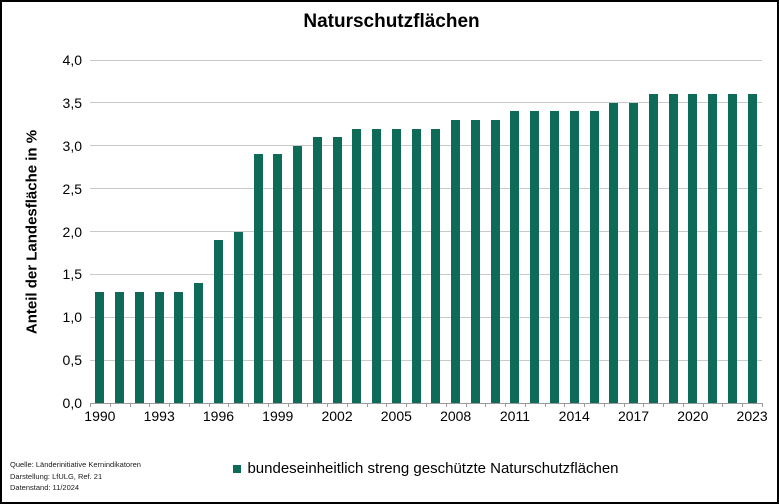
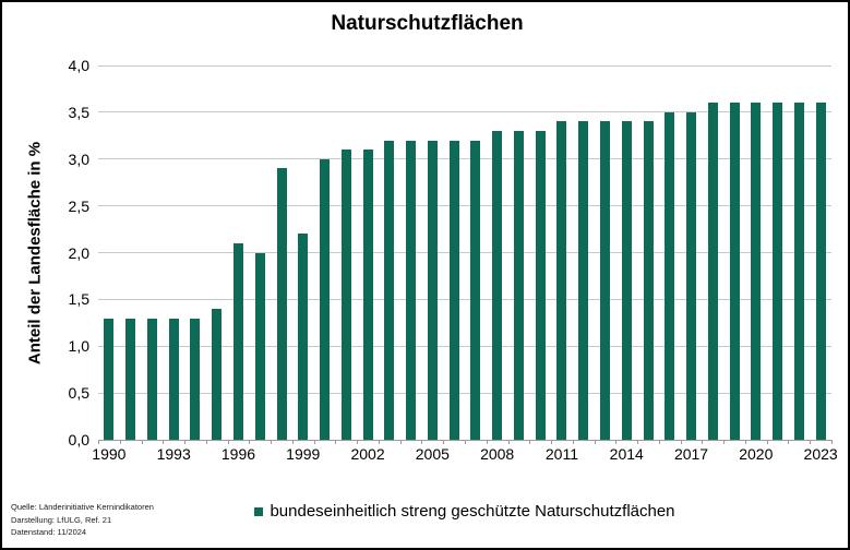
1996: 1,9 -> 2,1
1999: 2,9 -> 2,2
